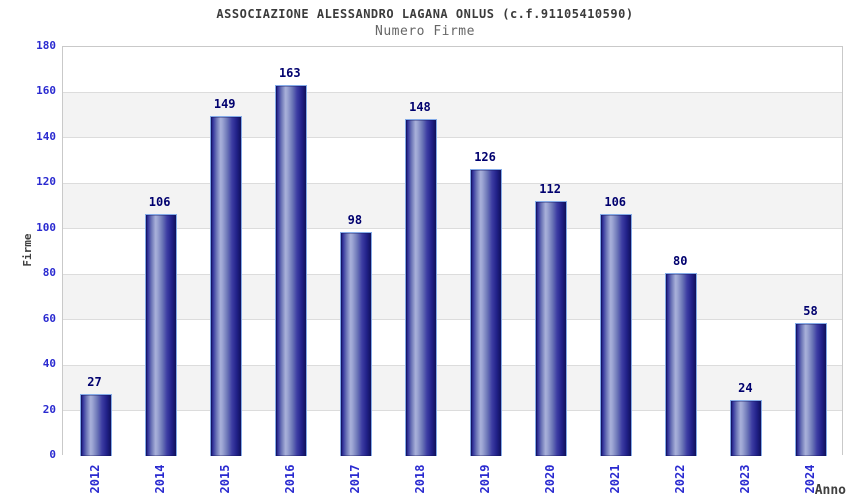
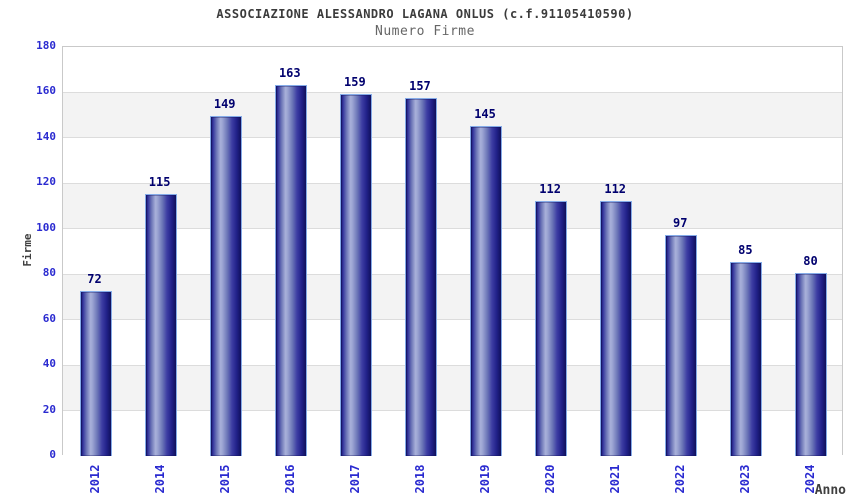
2012: 27 -> 72
2014: 106 -> 115
2017: 98 -> 159
2018: 148 -> 157
2019: 126 -> 145
2021: 106 -> 112
2022: 80 -> 97
2023: 24 -> 85
2024: 58 -> 80
